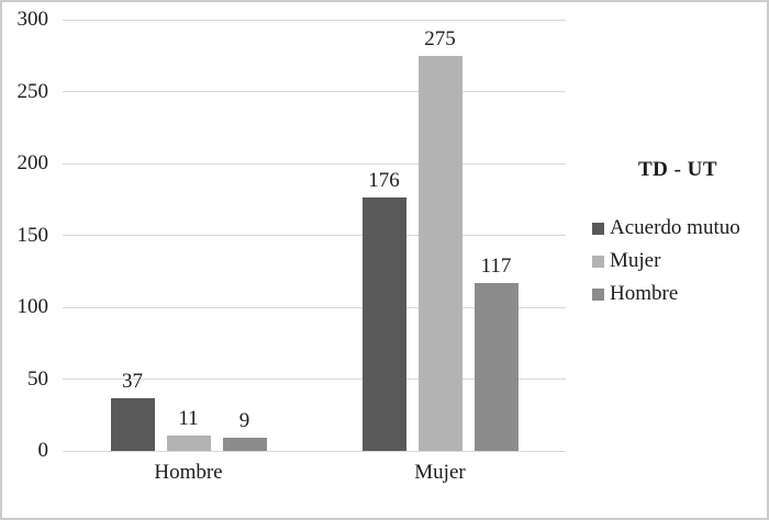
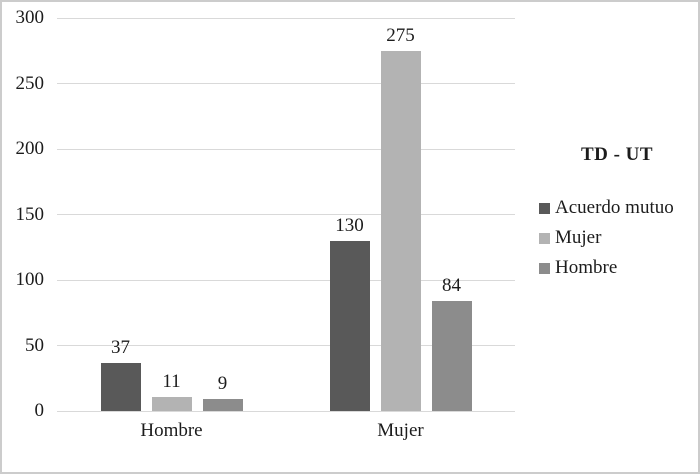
Acuerdo mutuo/Mujer: 176 -> 130
Hombre/Mujer: 117 -> 84
